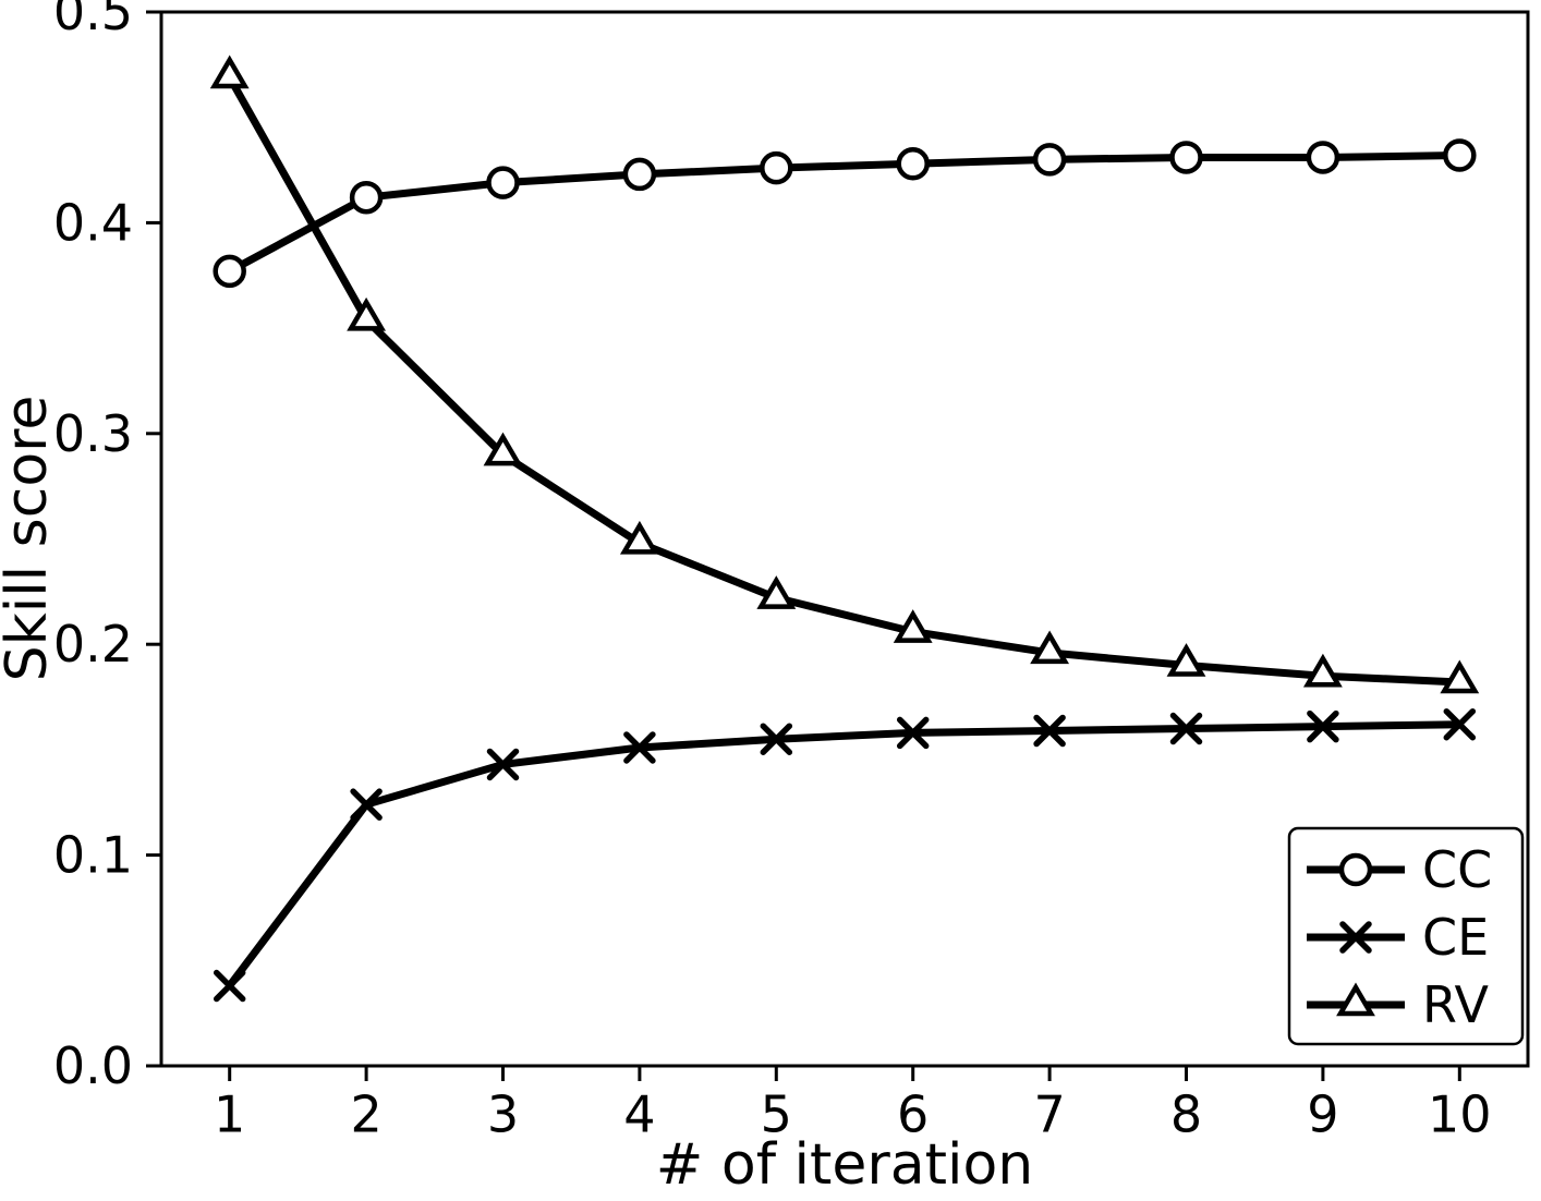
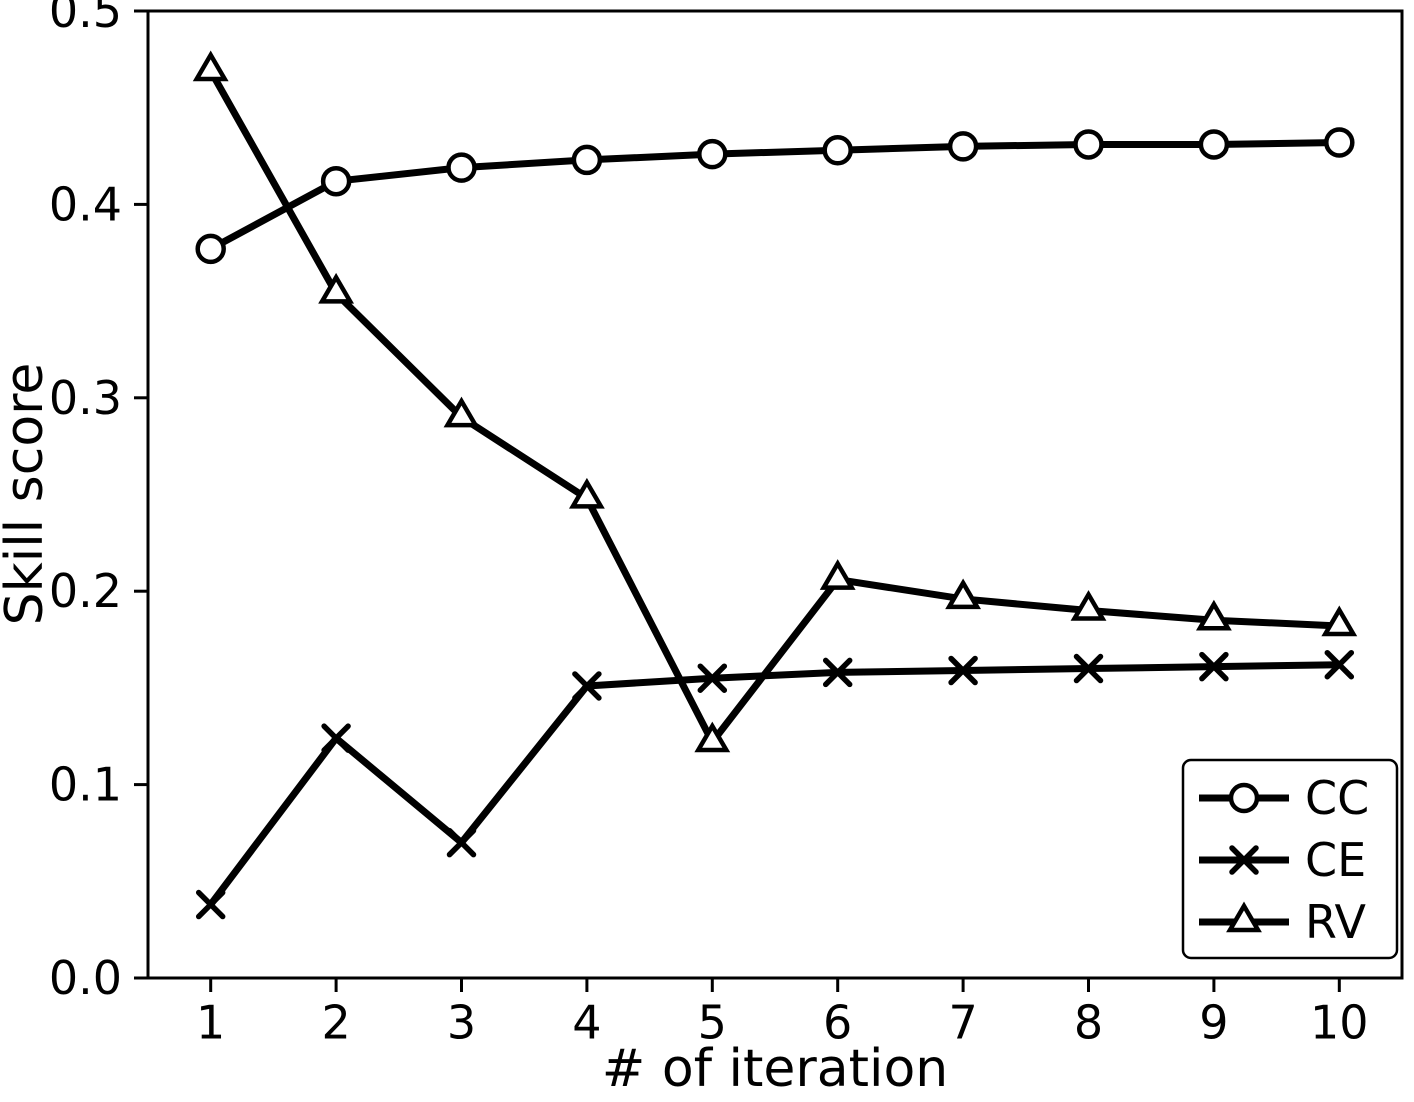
CE/3: 0.143 -> 0.070
RV/5: 0.222 -> 0.122
